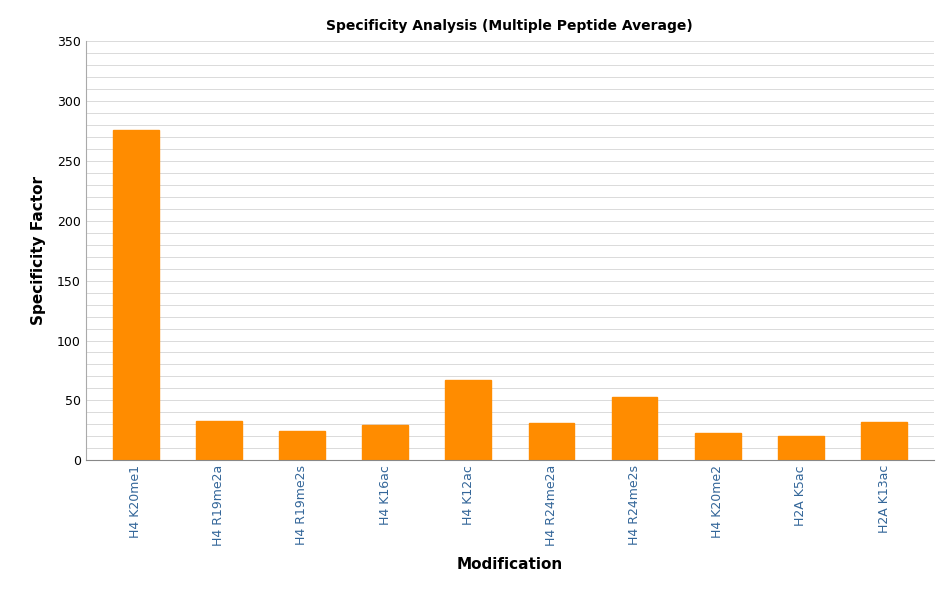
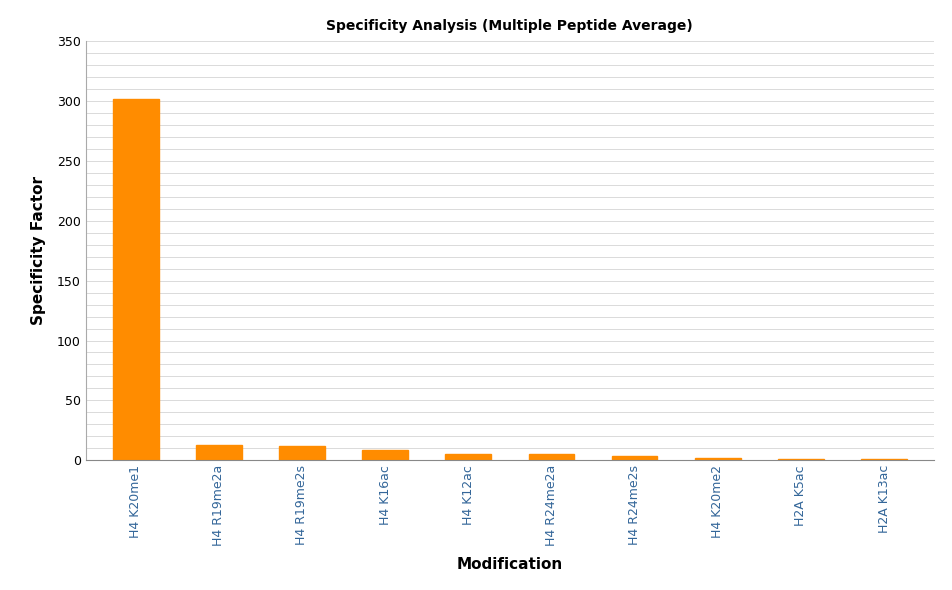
H4 K20me1: 276 -> 302
H4 R19me2a: 33 -> 13
H4 R19me2s: 24 -> 12
H4 K16ac: 29 -> 8
H4 K12ac: 67 -> 6
H4 R24me2a: 31 -> 5
H4 R24me2s: 53 -> 3
H4 K20me2: 23 -> 2
H2A K5ac: 20 -> 1
H2A K13ac: 32 -> 1
